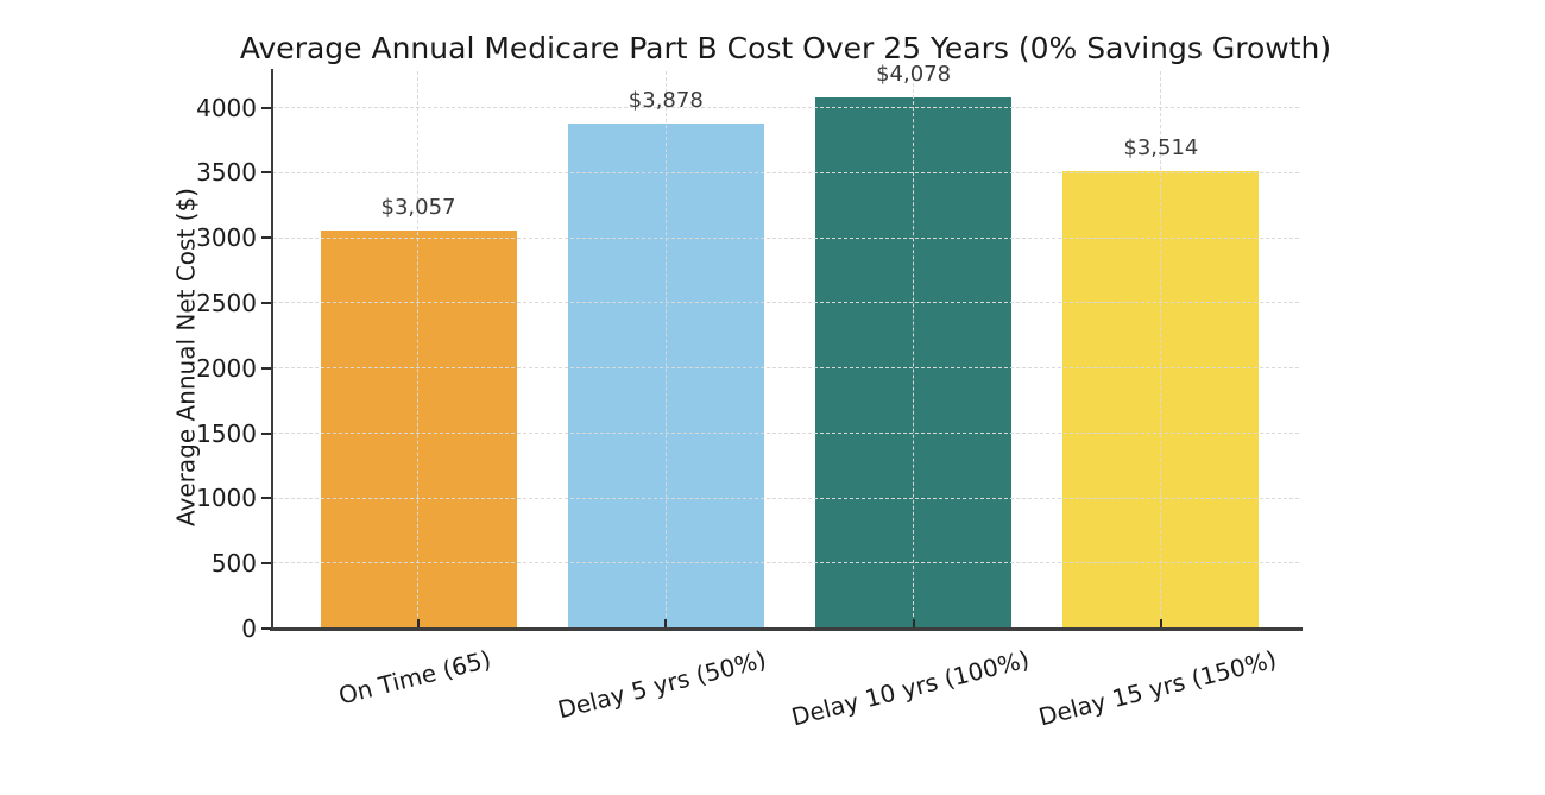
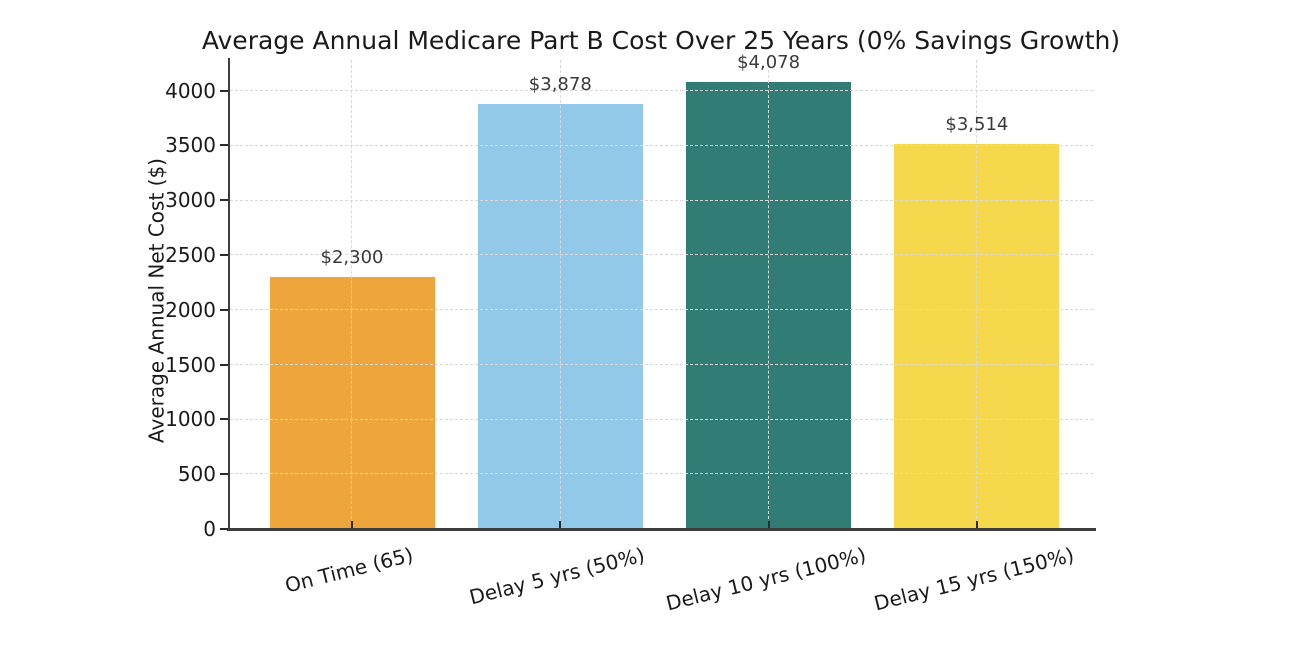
On Time (65): $3,057 -> $2,300
